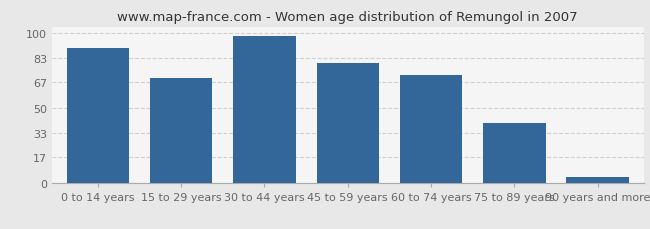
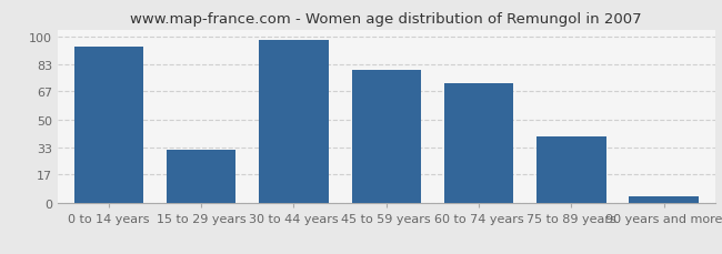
0 to 14 years: 90 -> 94
15 to 29 years: 70 -> 32
